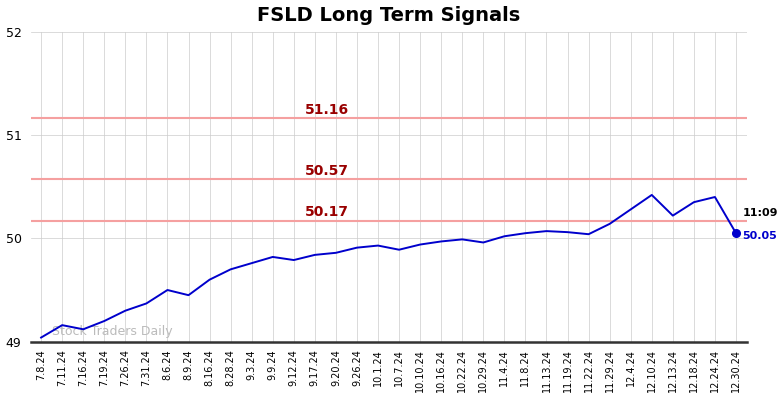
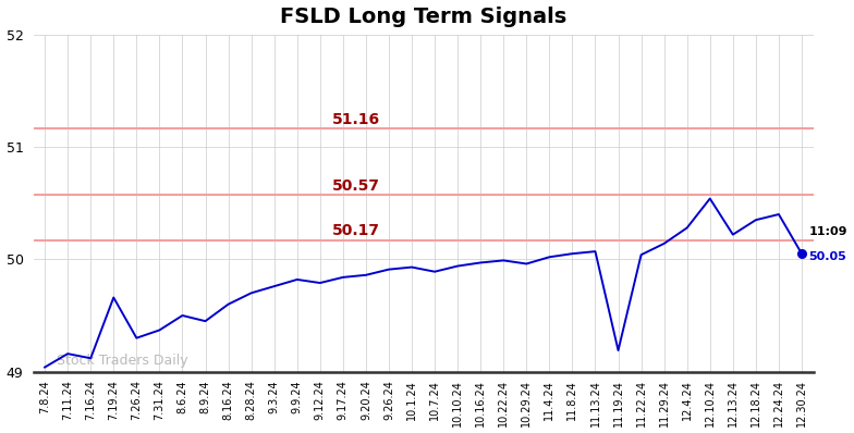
7.19.24: 49.20 -> 49.66
11.19.24: 50.06 -> 49.19
12.10.24: 50.42 -> 50.54
